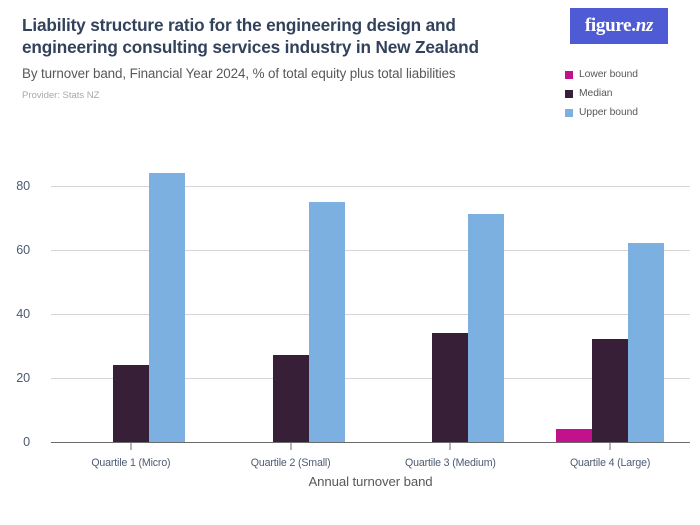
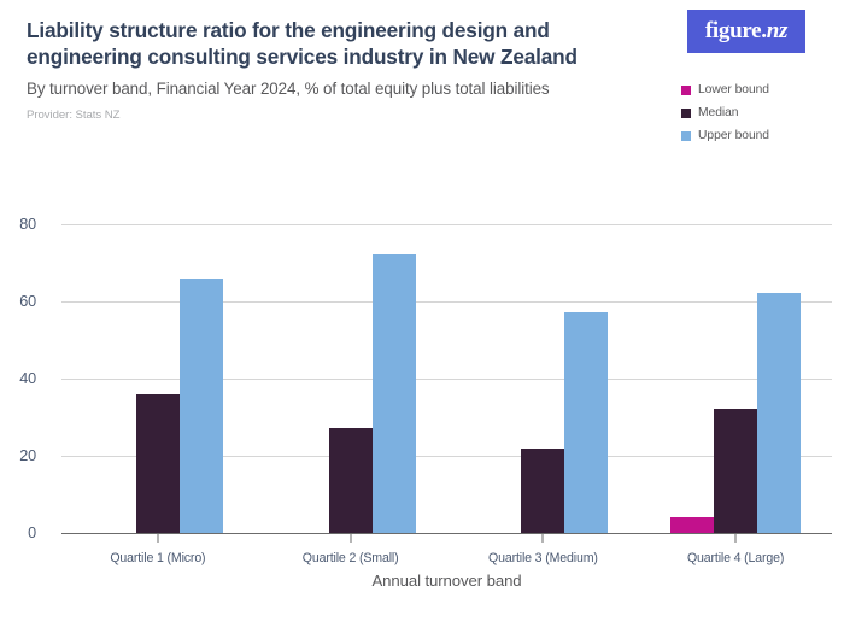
Median/Quartile 1 (Micro): 24 -> 36
Upper bound/Quartile 1 (Micro): 84 -> 66
Upper bound/Quartile 2 (Small): 75 -> 72
Median/Quartile 3 (Medium): 34 -> 22
Upper bound/Quartile 3 (Medium): 71 -> 57
